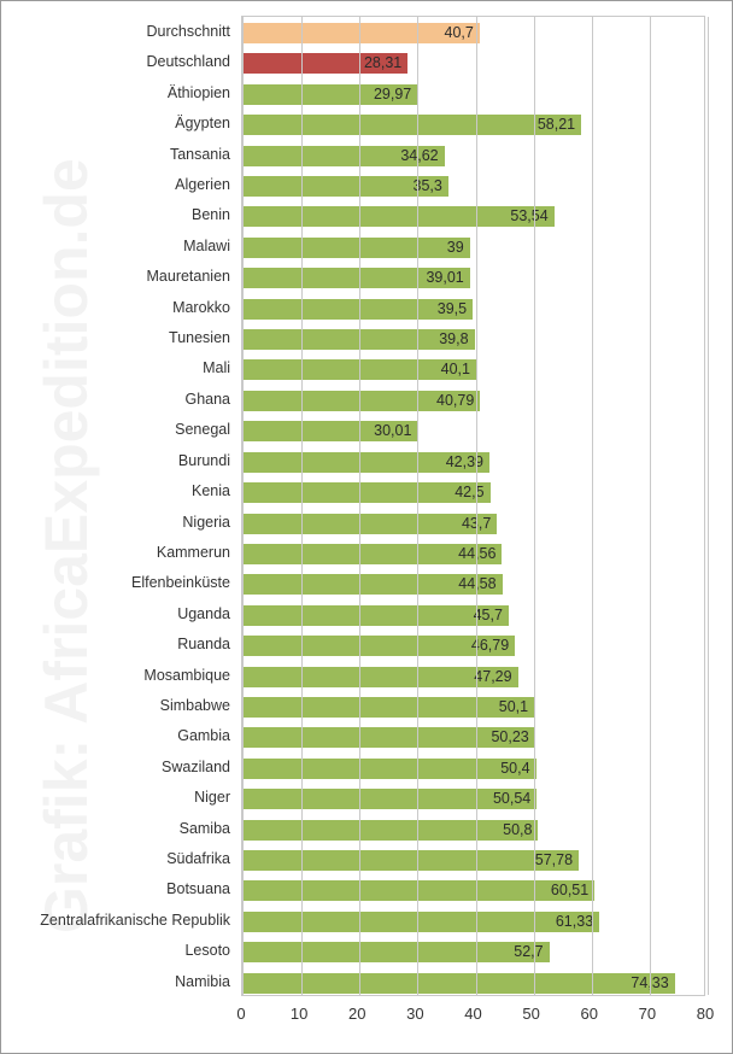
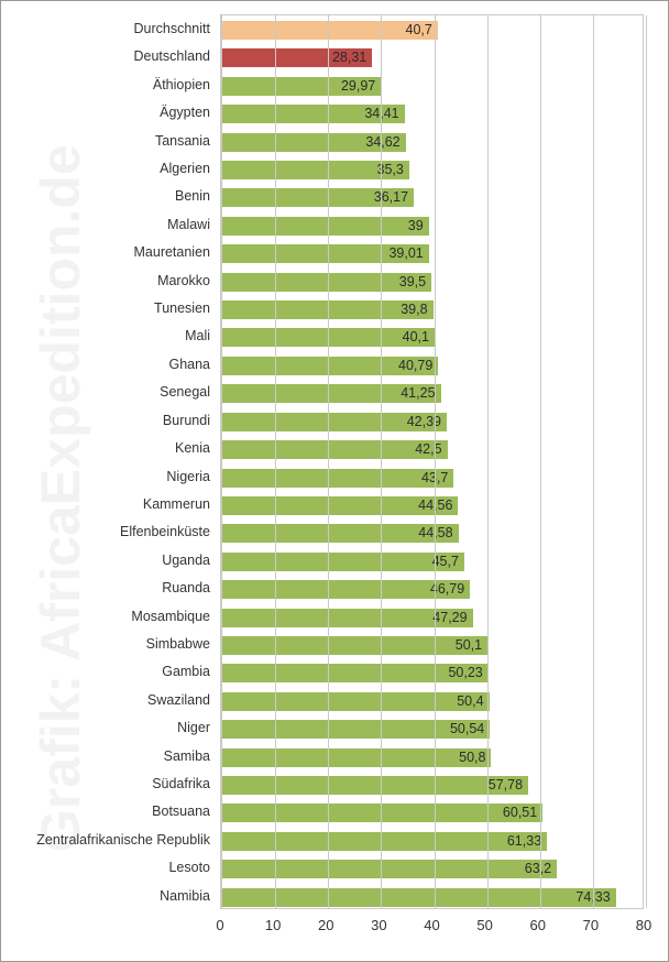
Ägypten: 58,21 -> 34,41
Benin: 53,54 -> 36,17
Senegal: 30,01 -> 41,25
Lesoto: 52,7 -> 63,2
